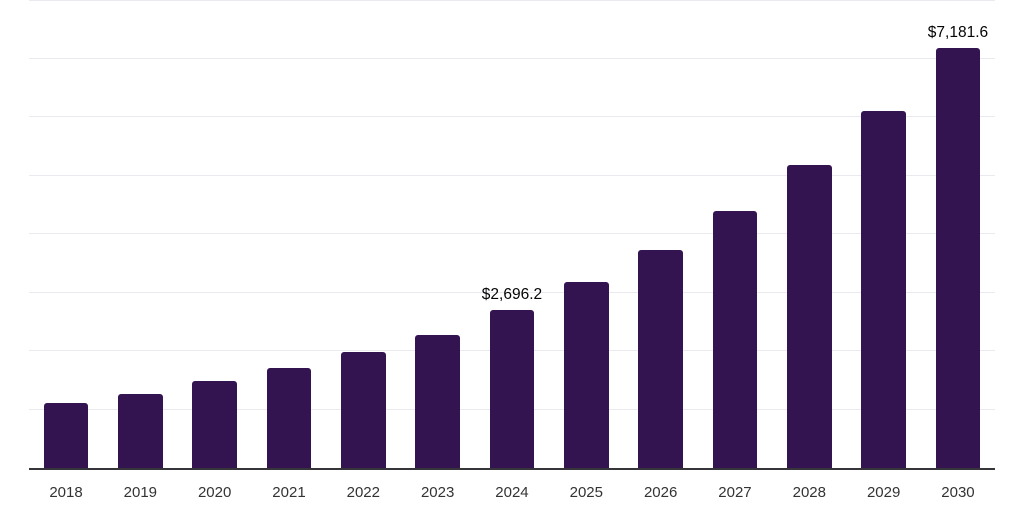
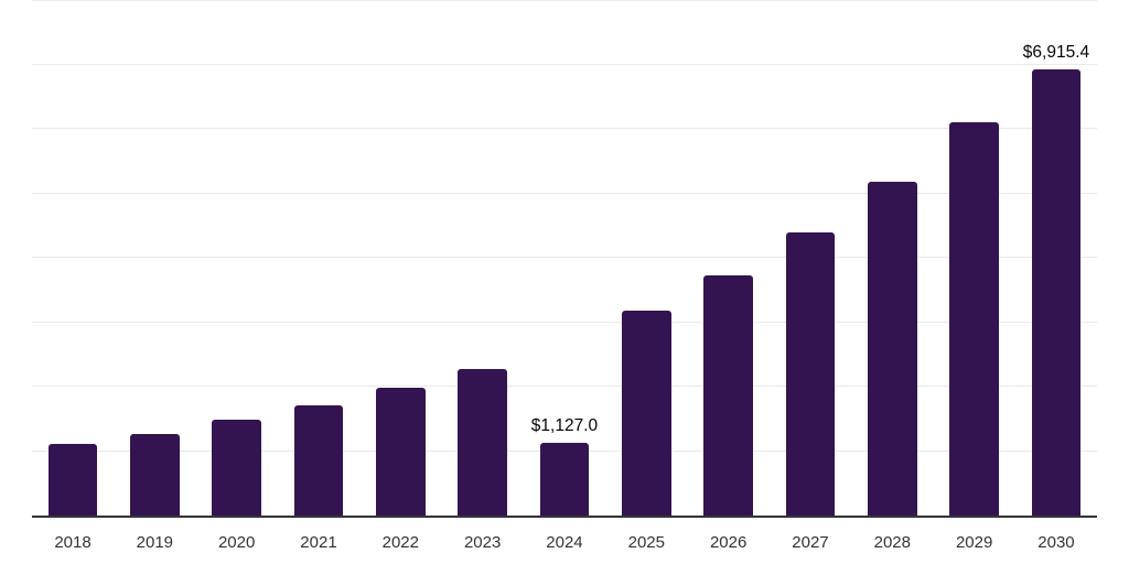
2024: $2,696.2 -> $1,127.0
2030: $7,181.6 -> $6,915.4
